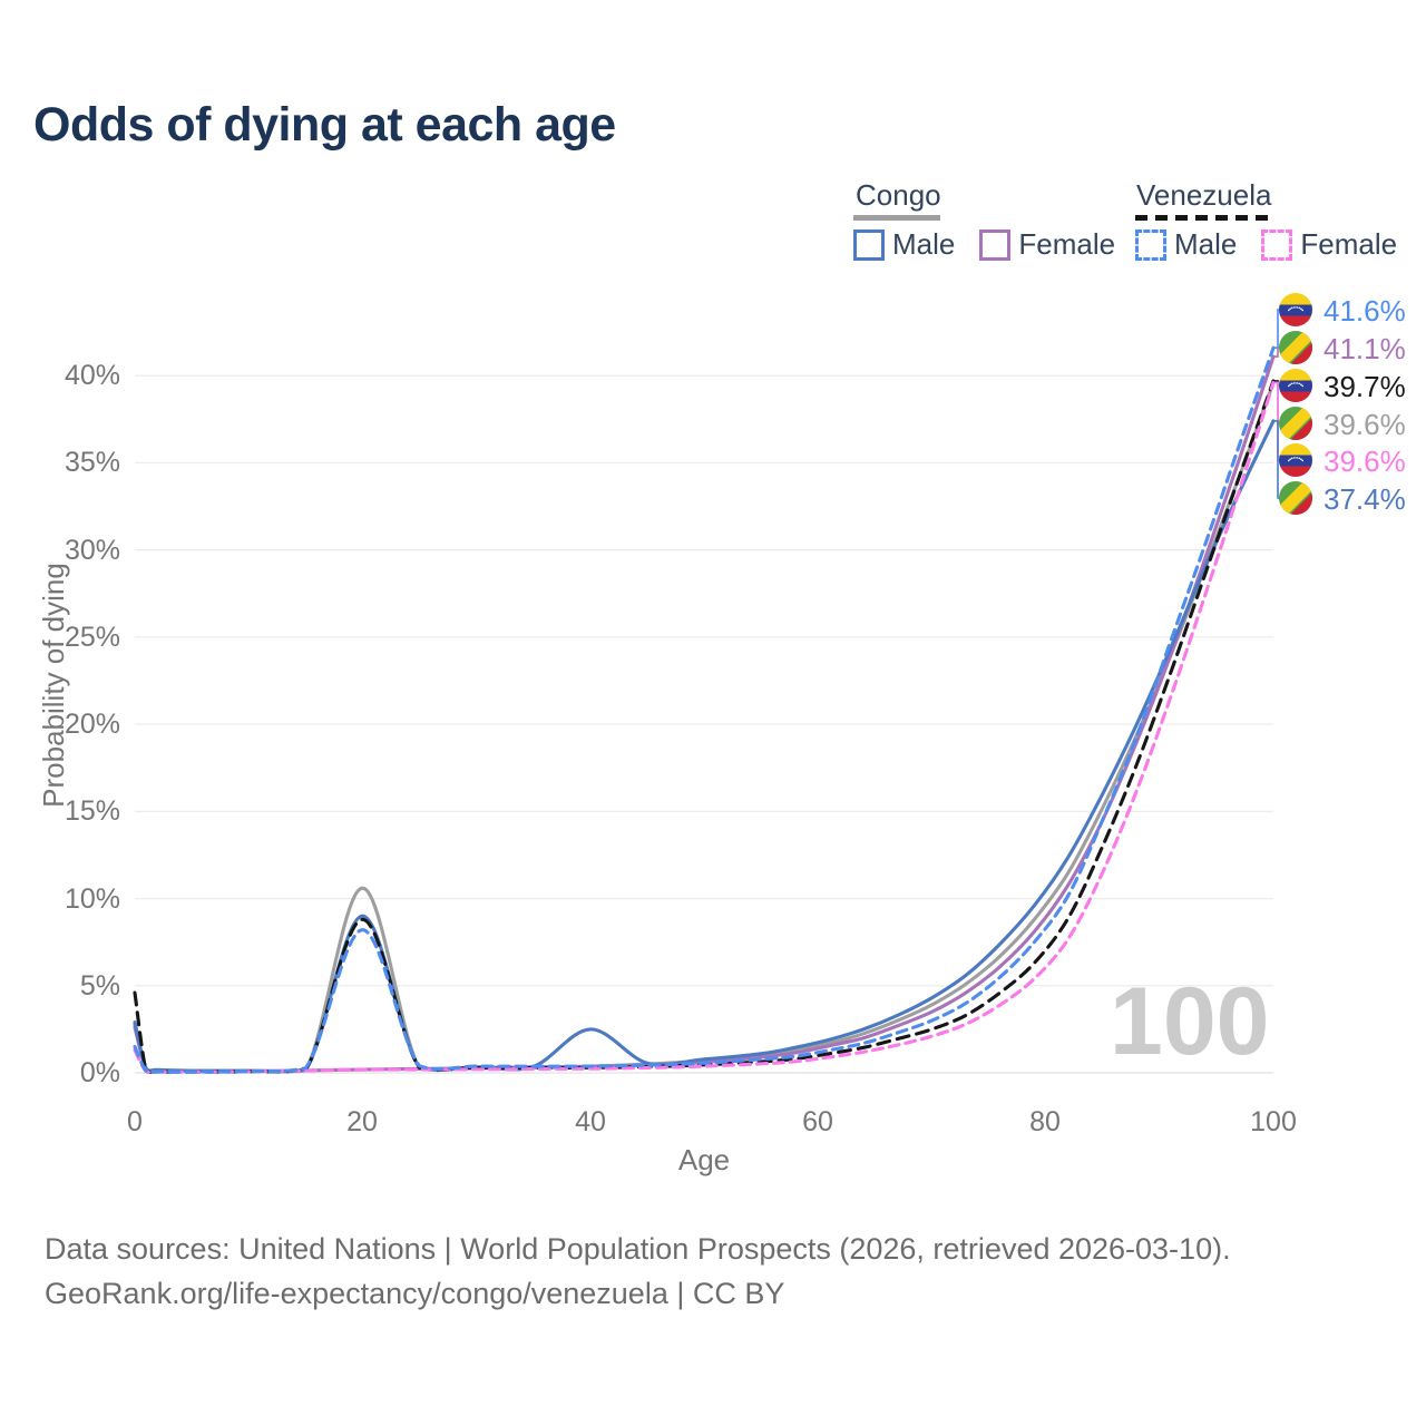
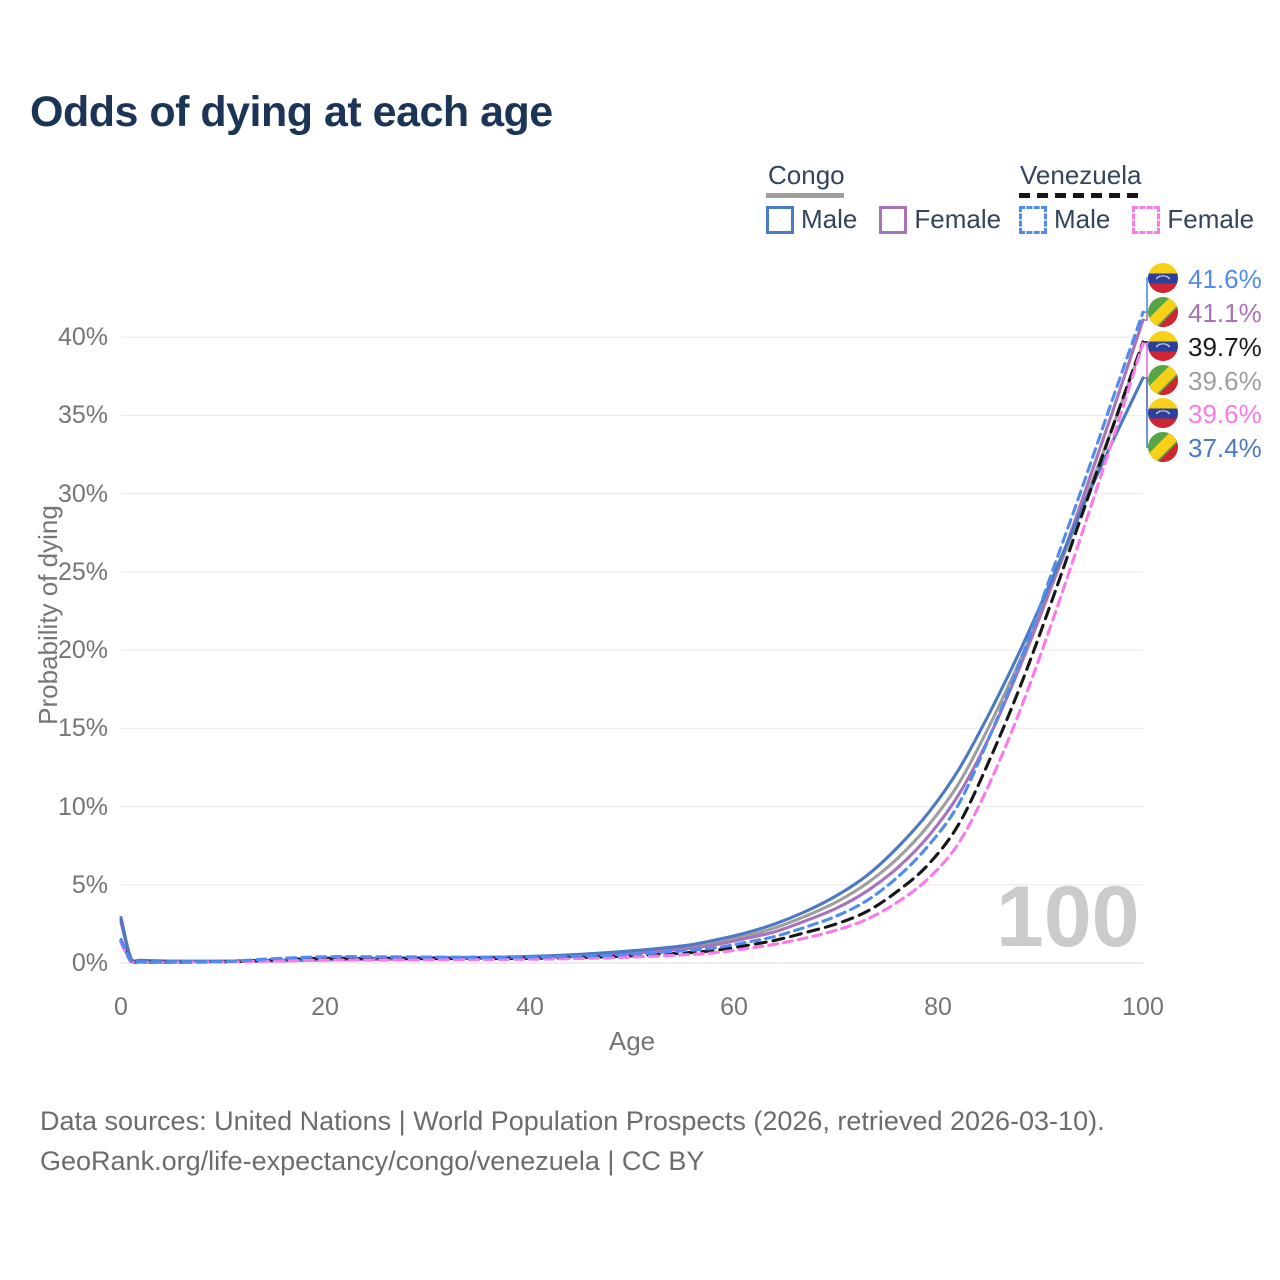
Venezuela/0: 4.6% -> 1.4%
Congo/20: 10.6% -> 0.2%
Congo Male/20: 9.0% -> 0.3%
Venezuela/20: 8.8% -> 0.3%
Venezuela Male/20: 8.2% -> 0.4%
Congo Male/40: 2.5% -> 0.4%
